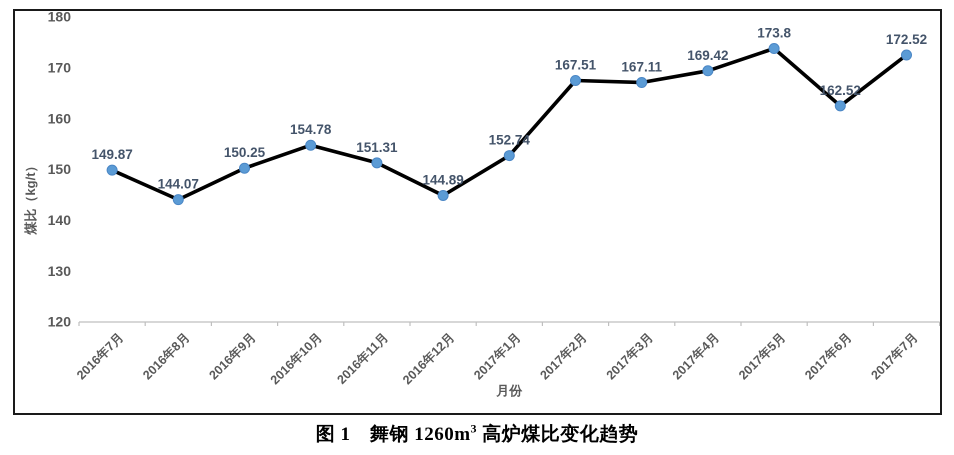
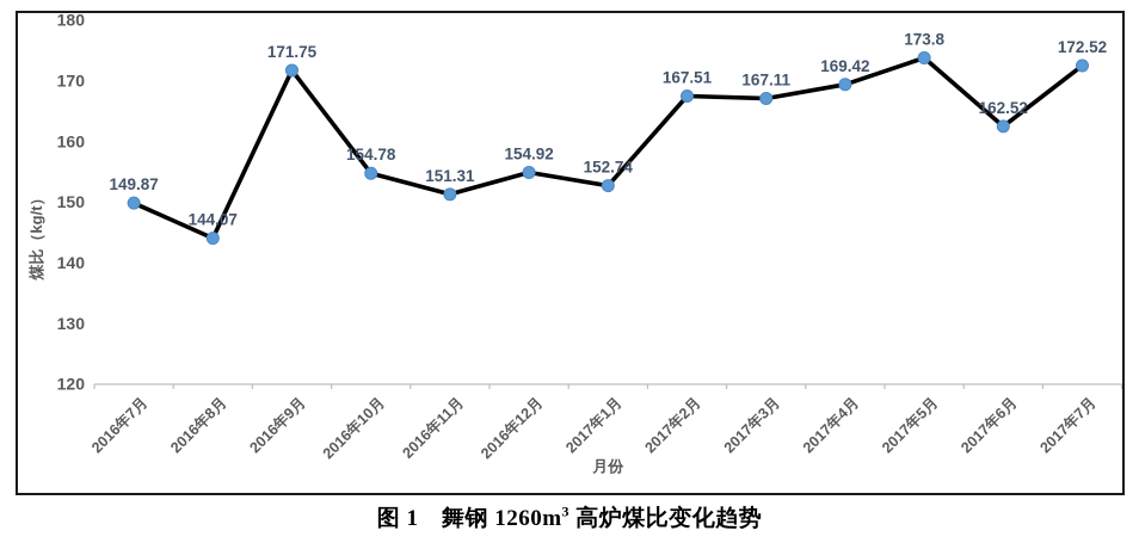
2016年9月: 150.25 -> 171.75
2016年12月: 144.89 -> 154.92
